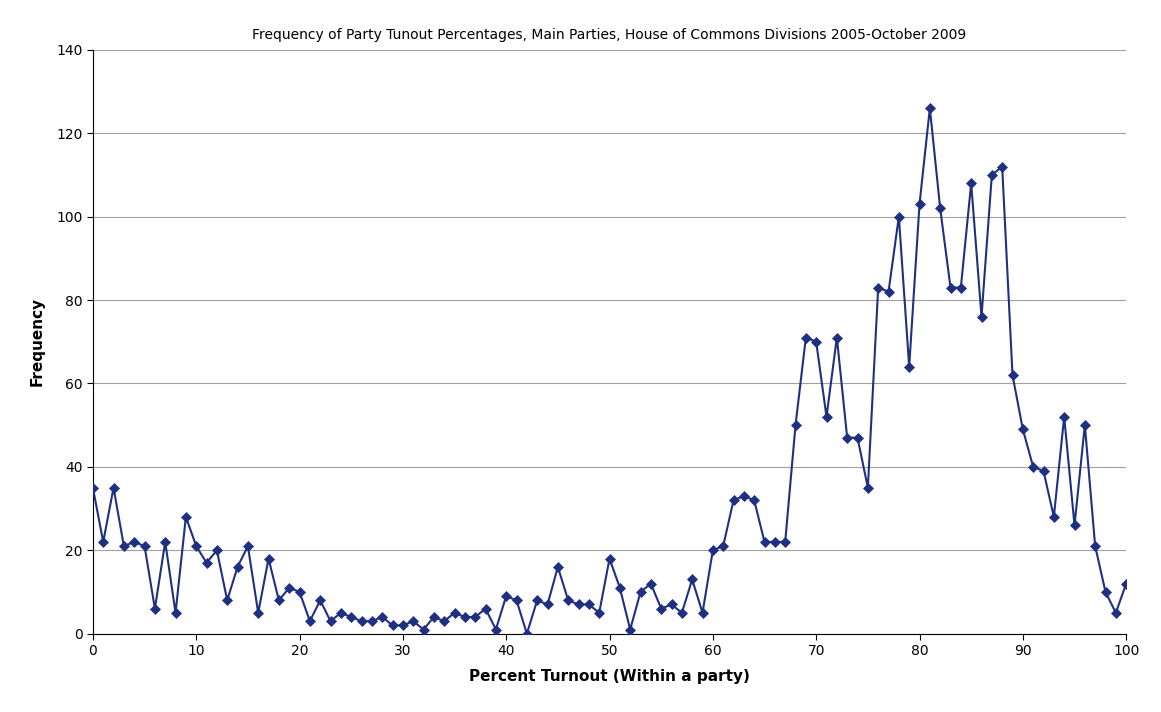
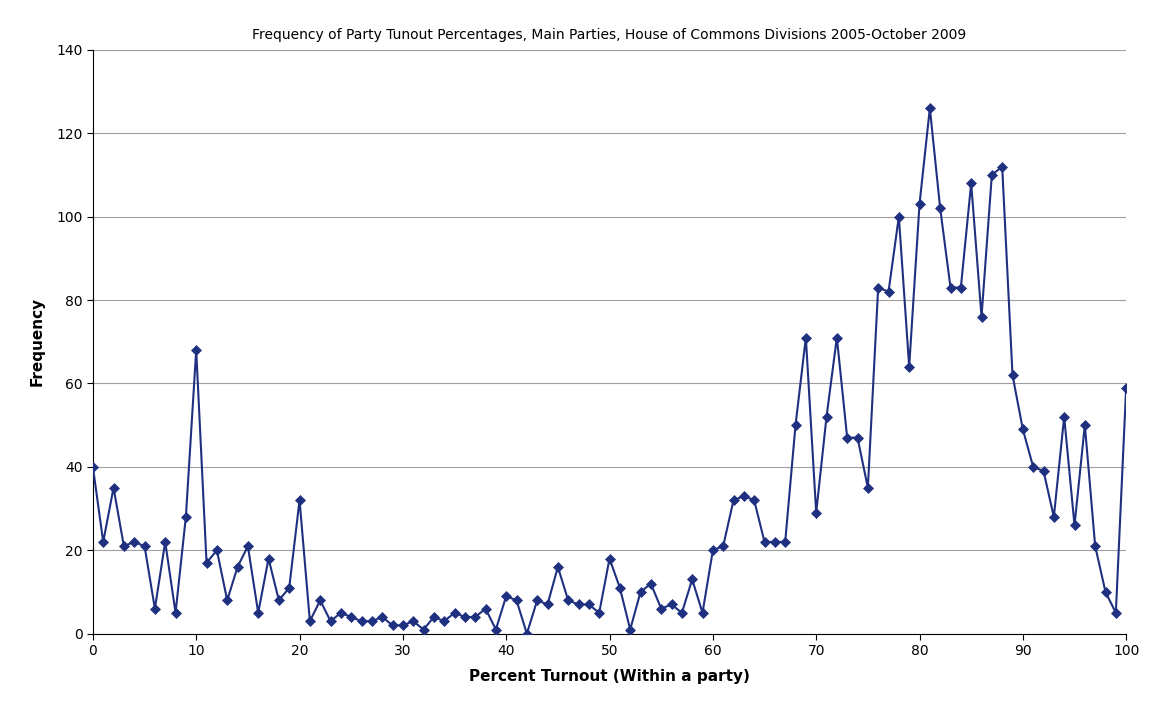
0: 35 -> 40
10: 21 -> 68
20: 10 -> 32
70: 70 -> 29
100: 12 -> 59
